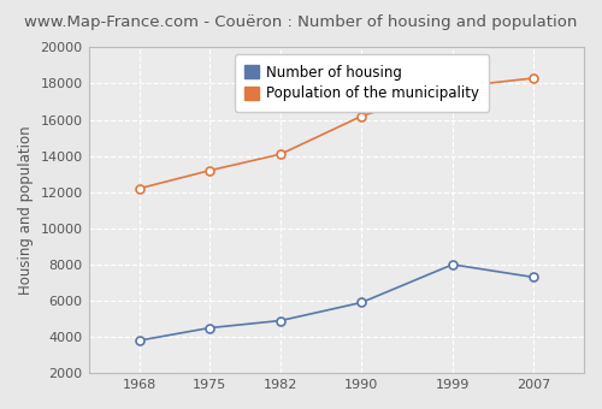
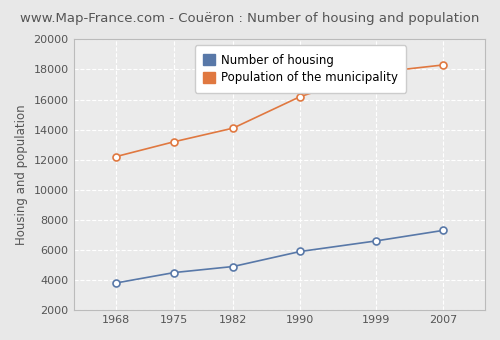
Number of housing/1999: 8000 -> 6600
